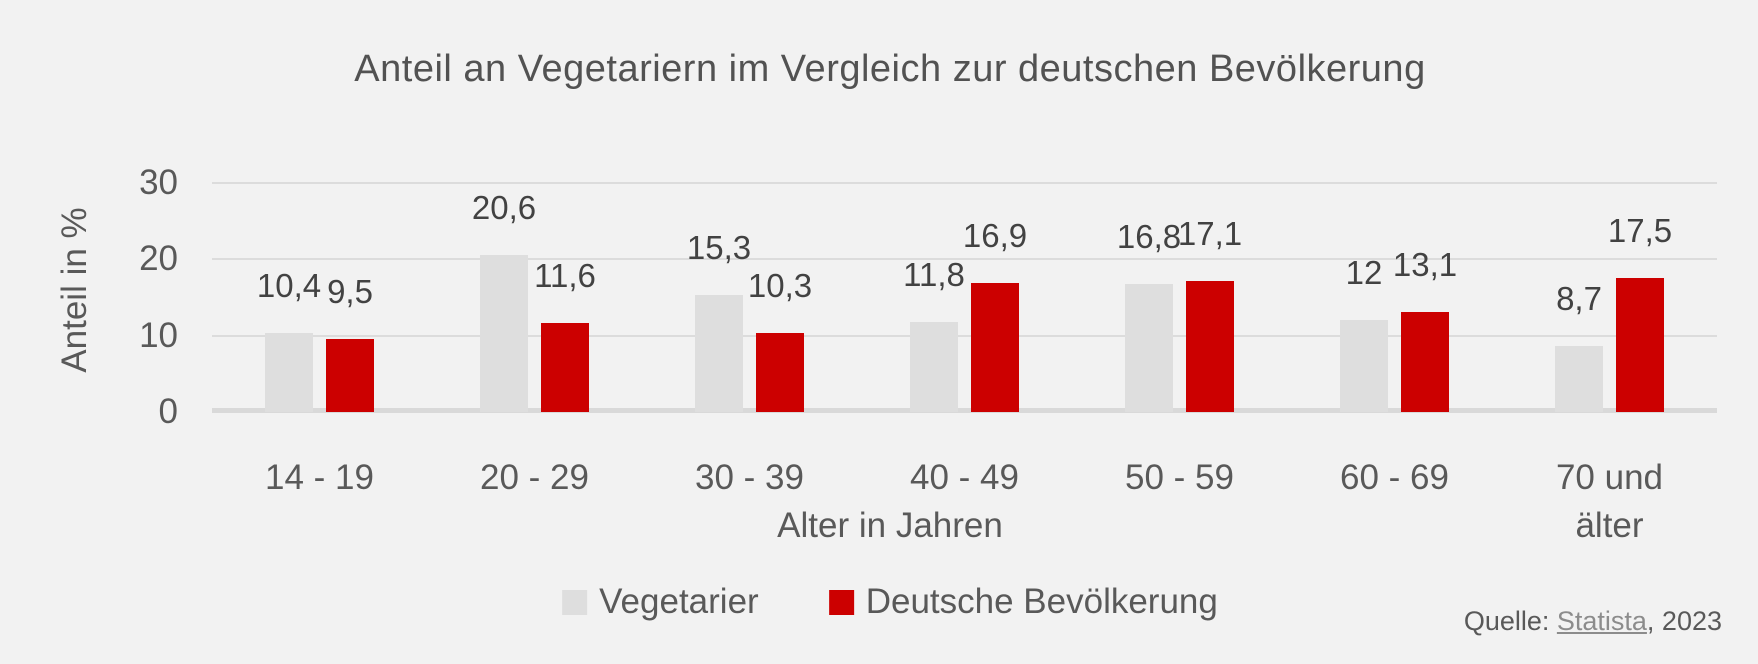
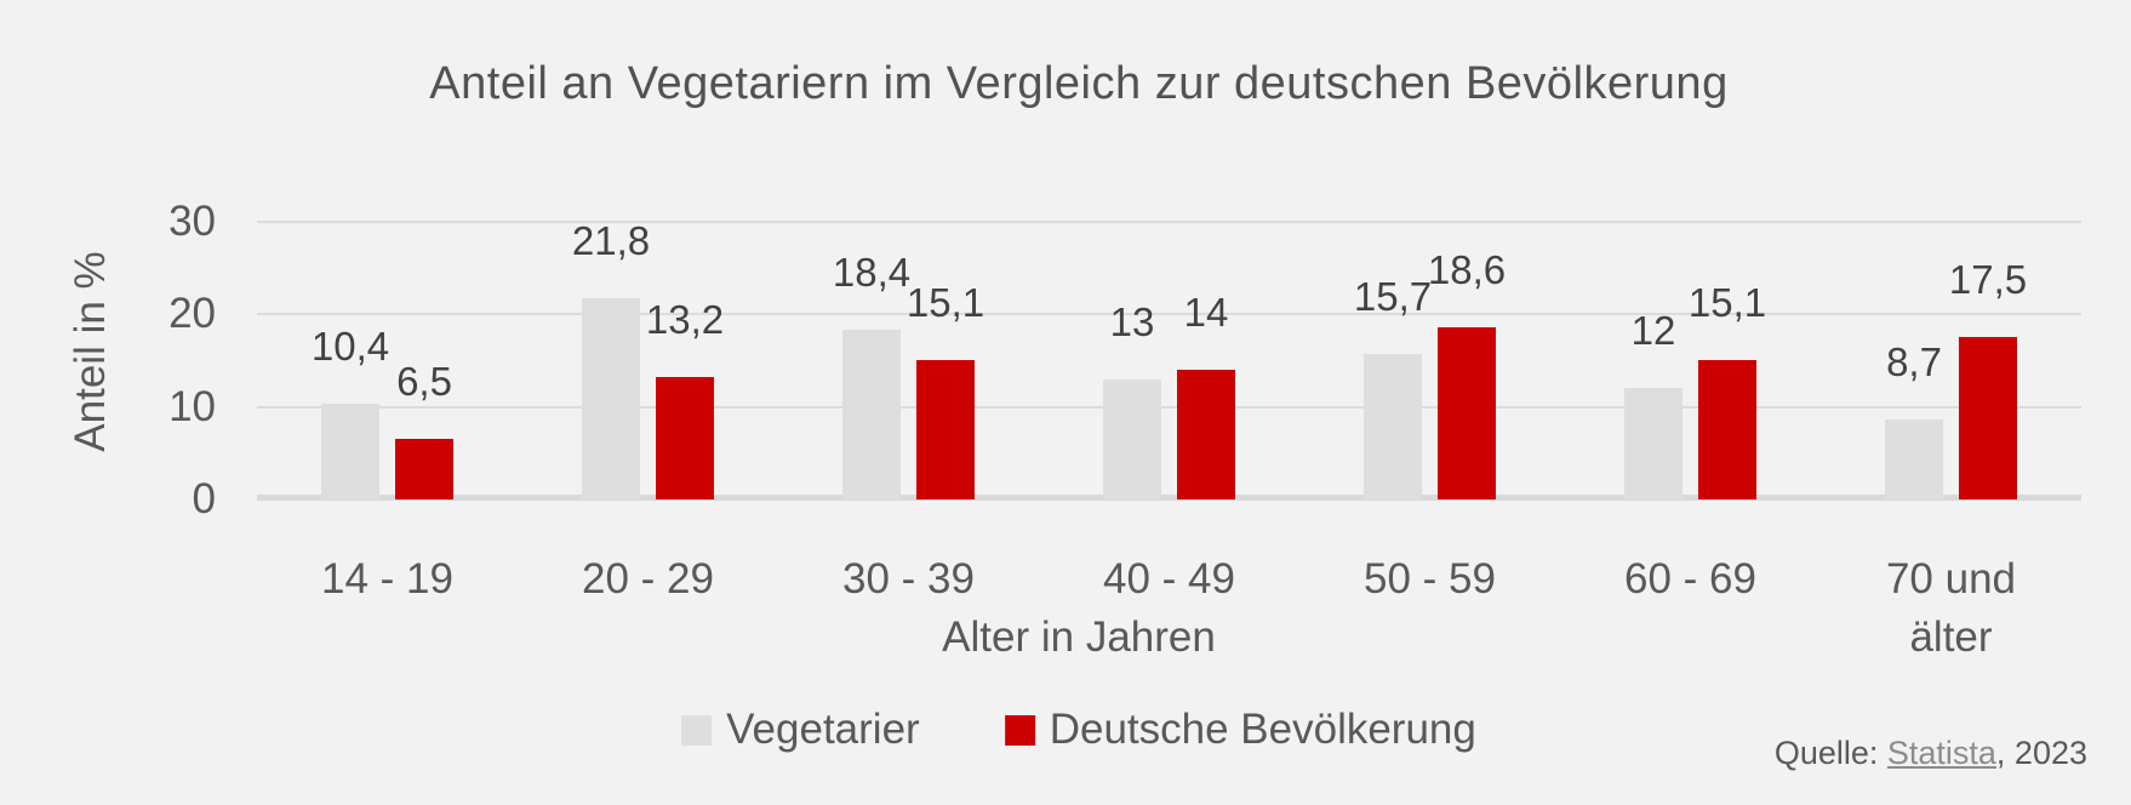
Deutsche Bevölkerung/14 - 19: 9,5 -> 6,5
Vegetarier/20 - 29: 20,6 -> 21,8
Deutsche Bevölkerung/20 - 29: 11,6 -> 13,2
Vegetarier/30 - 39: 15,3 -> 18,4
Deutsche Bevölkerung/30 - 39: 10,3 -> 15,1
Vegetarier/40 - 49: 11,8 -> 13
Deutsche Bevölkerung/40 - 49: 16,9 -> 14
Vegetarier/50 - 59: 16,8 -> 15,7
Deutsche Bevölkerung/50 - 59: 17,1 -> 18,6
Deutsche Bevölkerung/60 - 69: 13,1 -> 15,1
